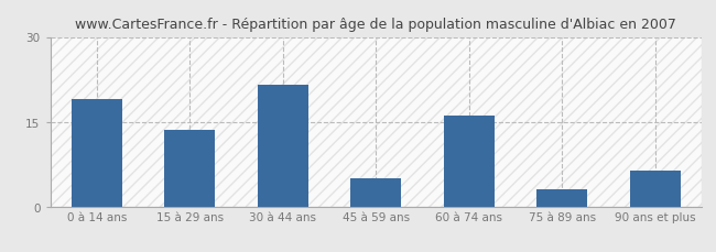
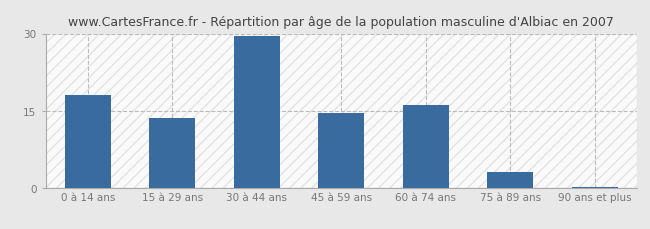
0 à 14 ans: 19.0 -> 18.0
30 à 44 ans: 21.6 -> 29.5
45 à 59 ans: 5.0 -> 14.5
90 ans et plus: 6.4 -> 0.2
